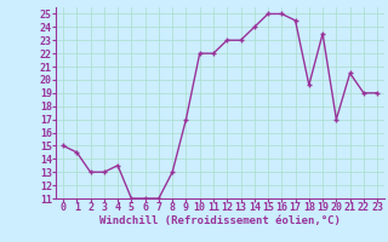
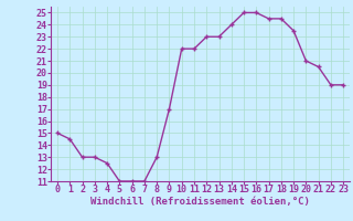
4: 13.5 -> 12.5
18: 19.6 -> 24.5
20: 17.0 -> 21.0
